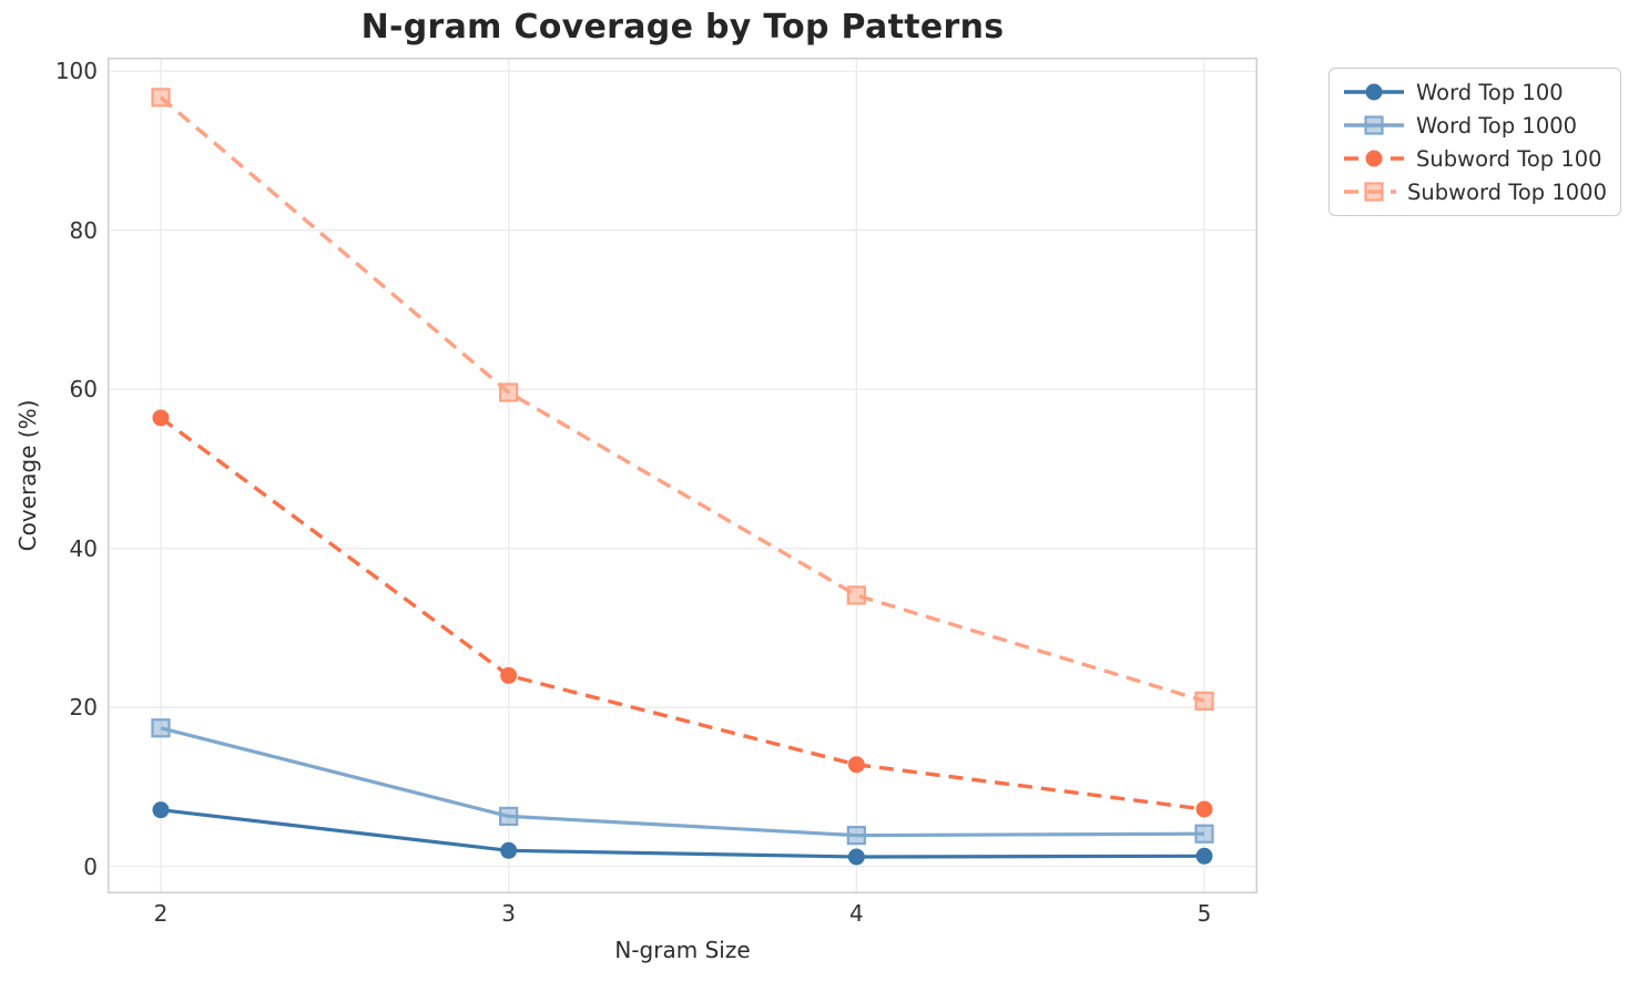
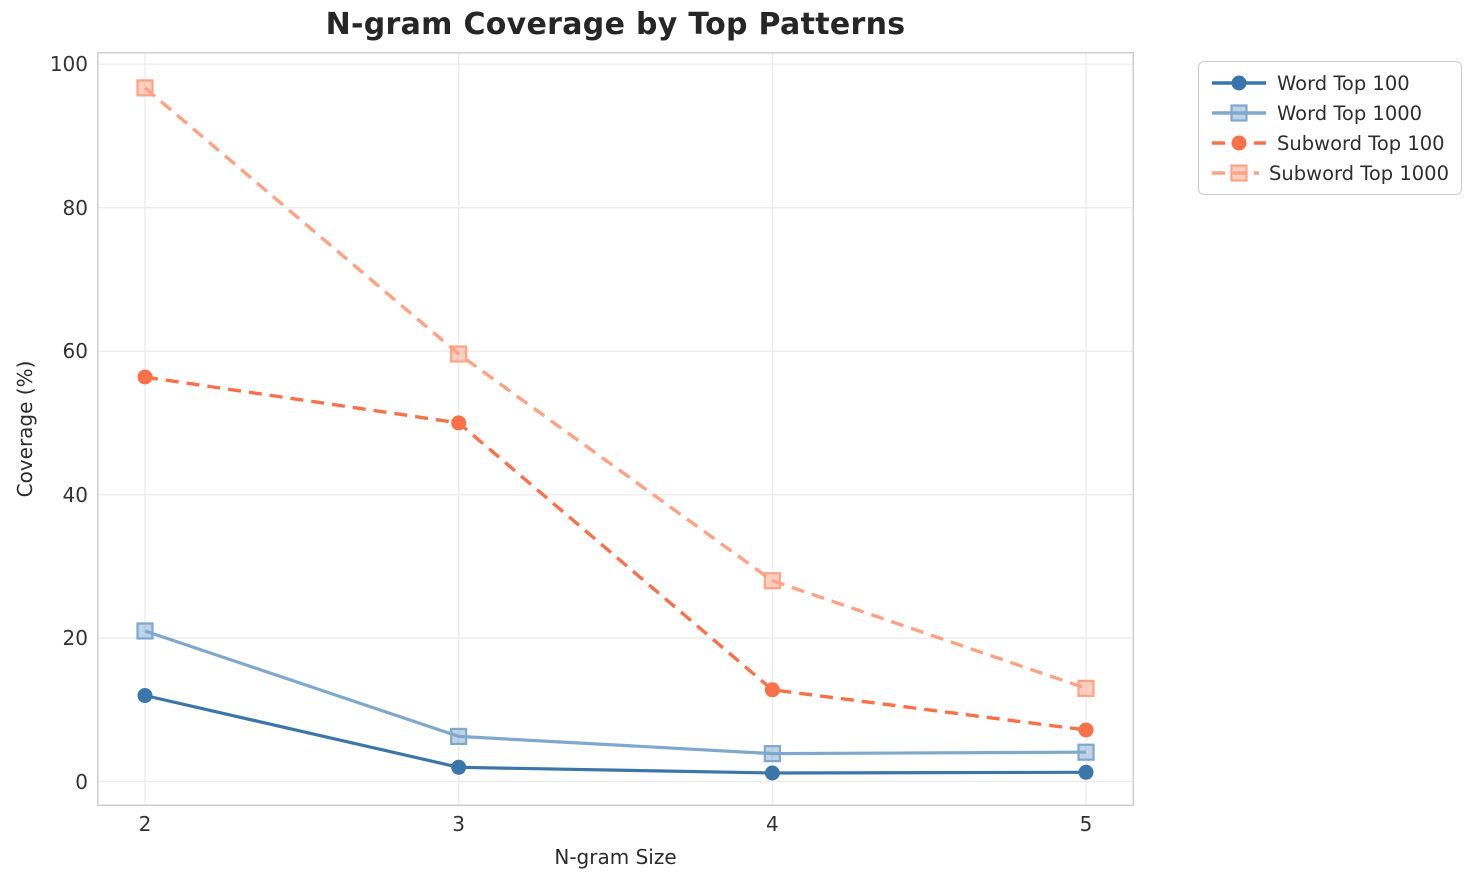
Word Top 100/2: 7 -> 12
Word Top 1000/2: 17 -> 21
Subword Top 100/3: 24 -> 50
Subword Top 1000/4: 34 -> 28
Subword Top 1000/5: 21 -> 13
